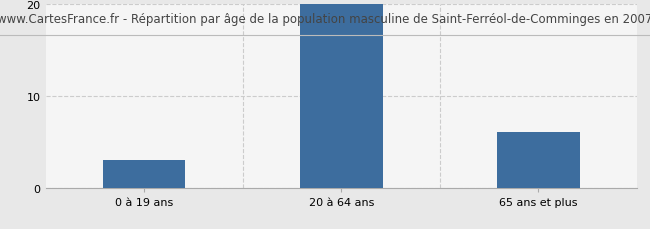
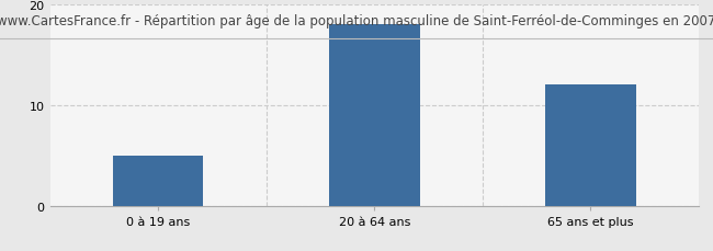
0 à 19 ans: 3 -> 5
20 à 64 ans: 20 -> 18
65 ans et plus: 6 -> 12
